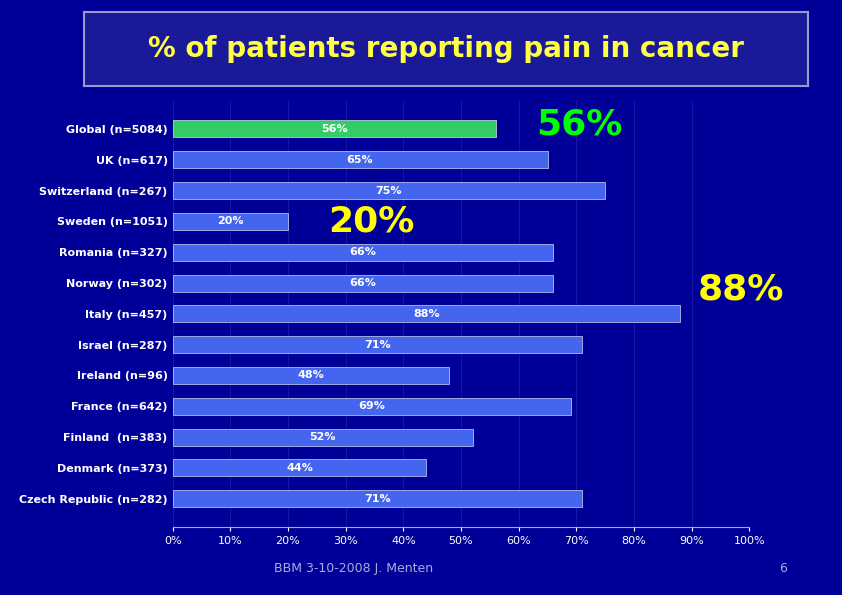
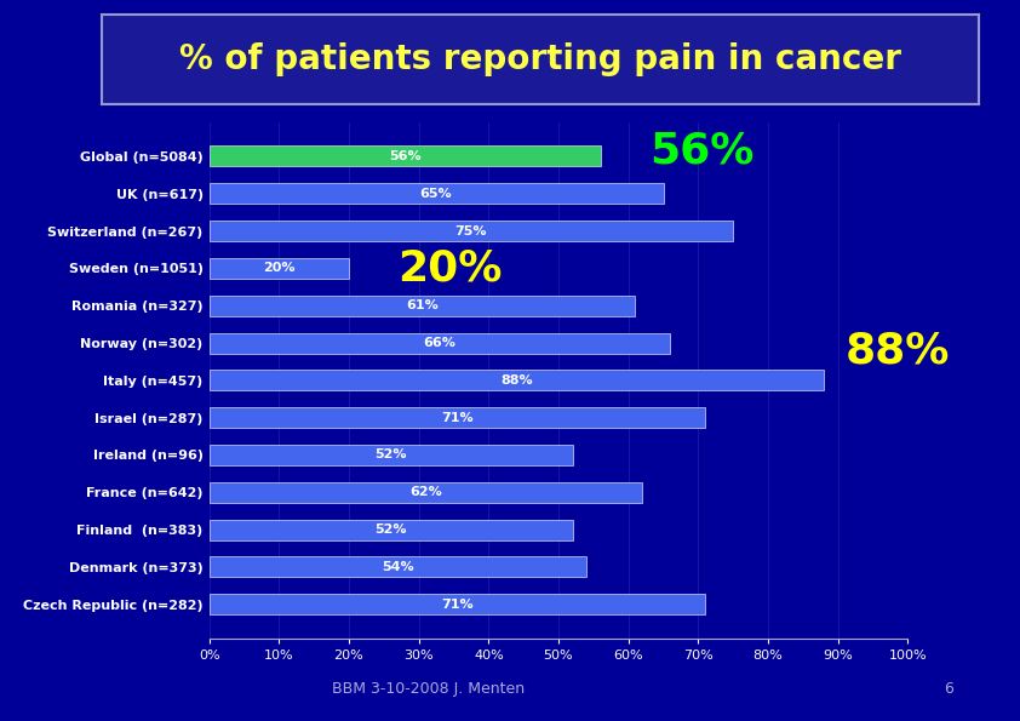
Romania (n=327): 66% -> 61%
Ireland (n=96): 48% -> 52%
France (n=642): 69% -> 62%
Denmark (n=373): 44% -> 54%
